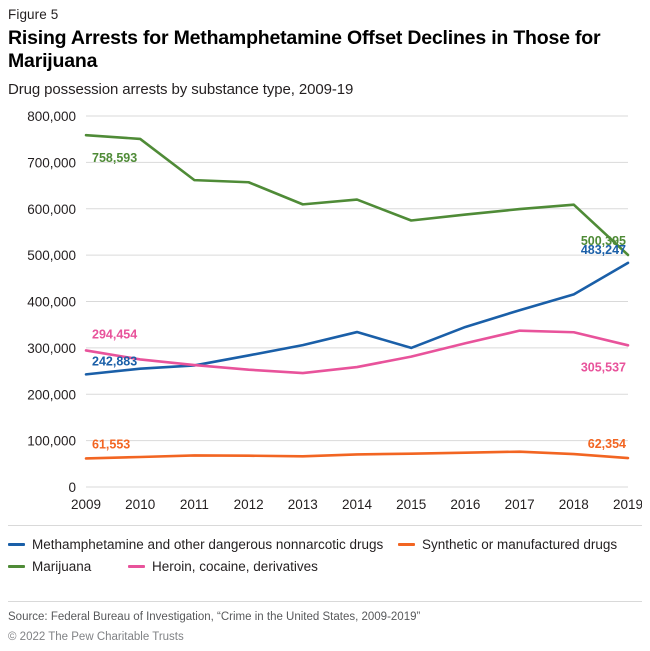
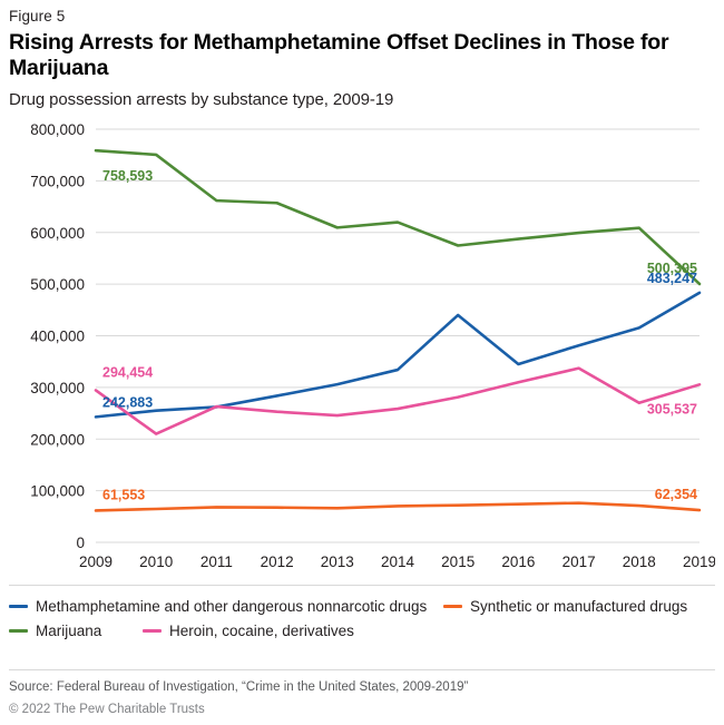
Heroin, cocaine, derivatives/2010: 280000 -> 210000
Methamphetamine and other dangerous nonnarcotic drugs/2015: 300000 -> 440000
Heroin, cocaine, derivatives/2018: 330000 -> 270000
